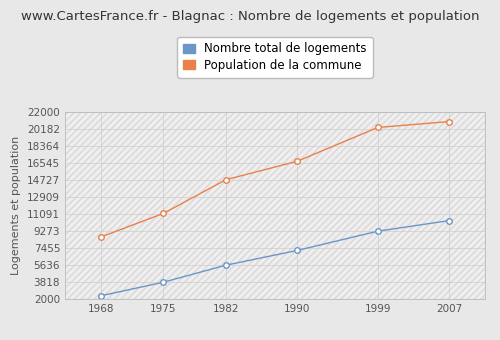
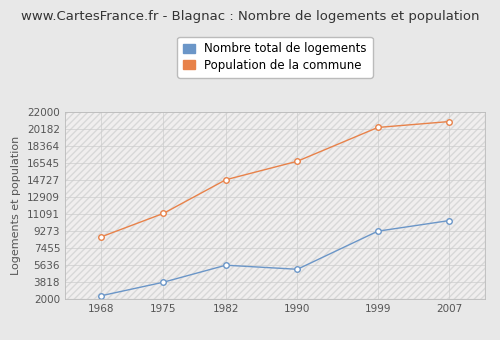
Nombre total de logements/1990: 7200 -> 5200
